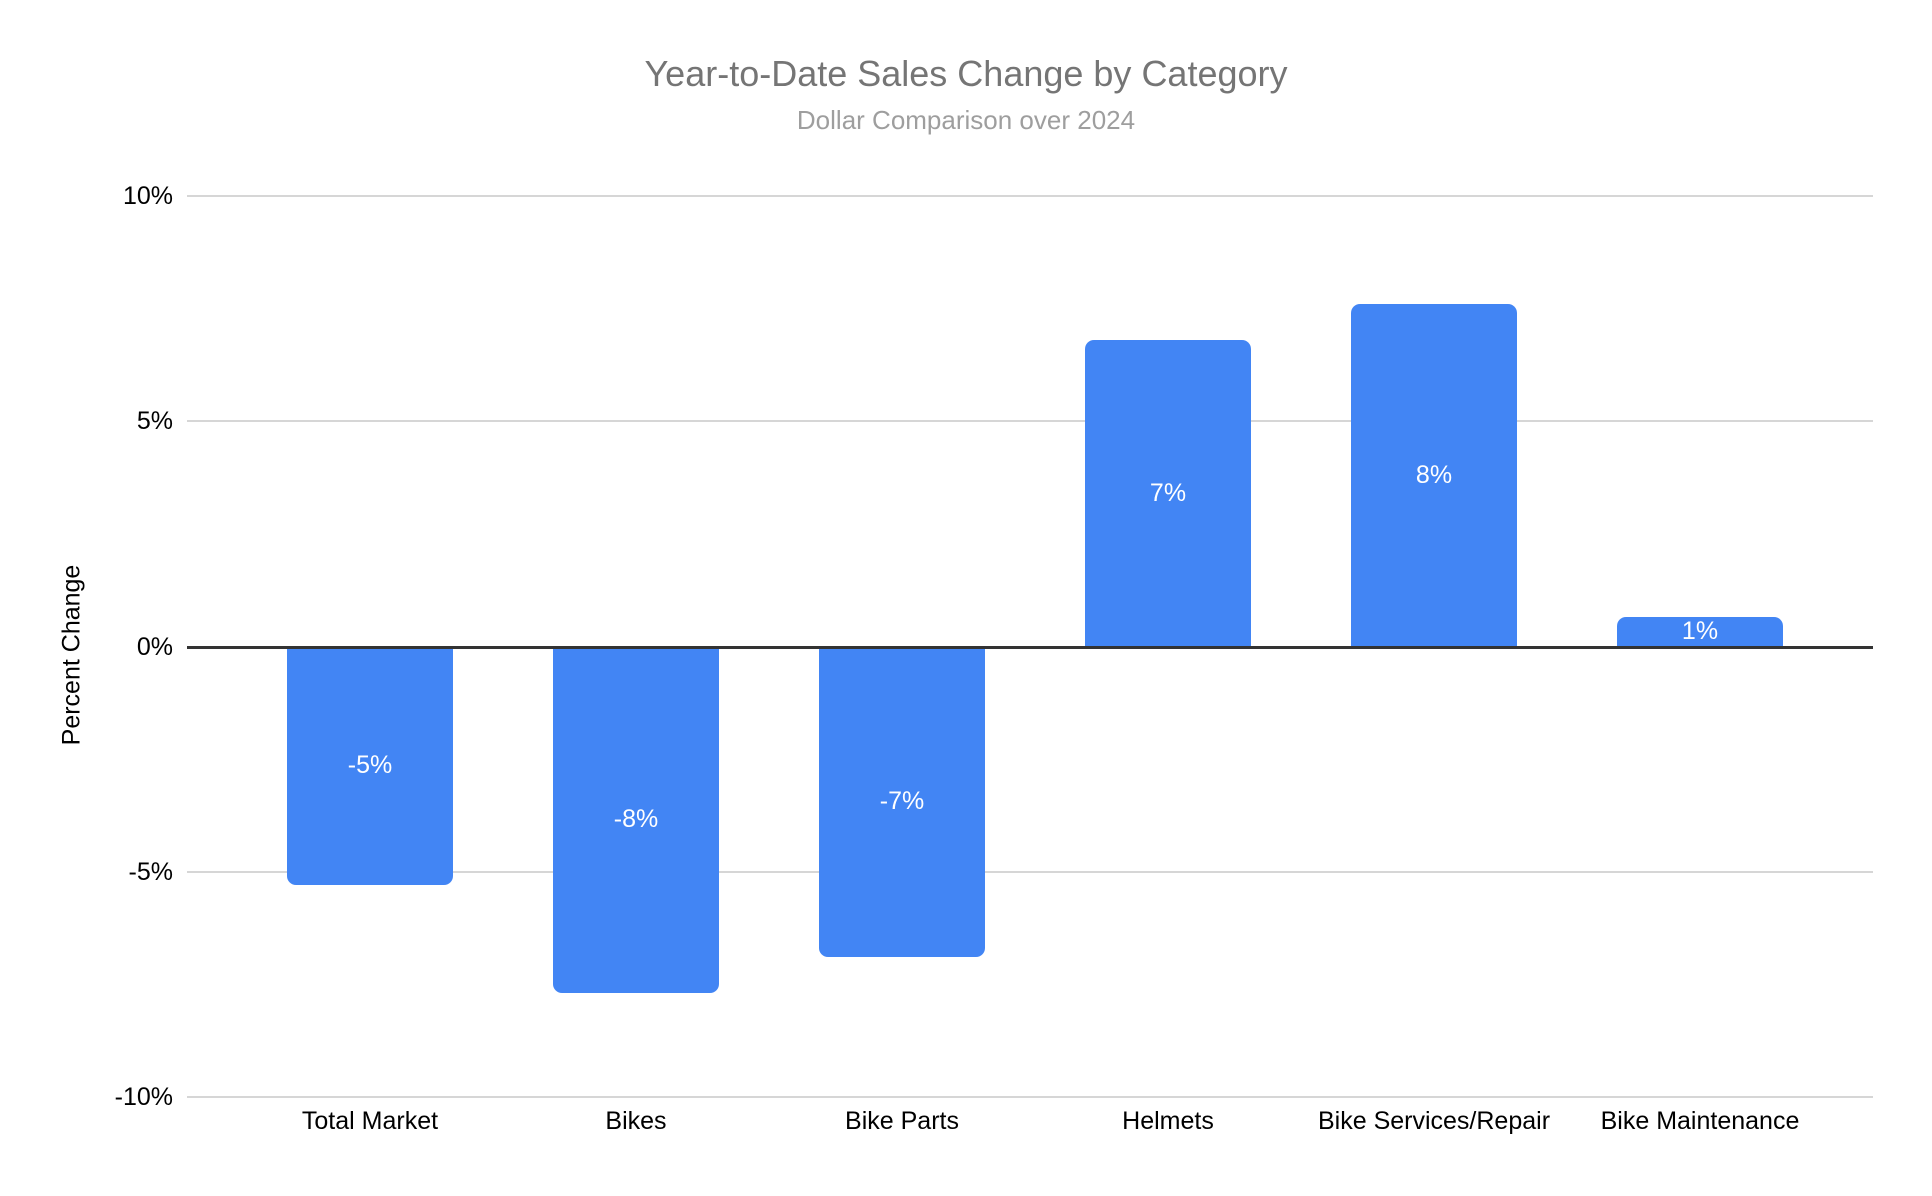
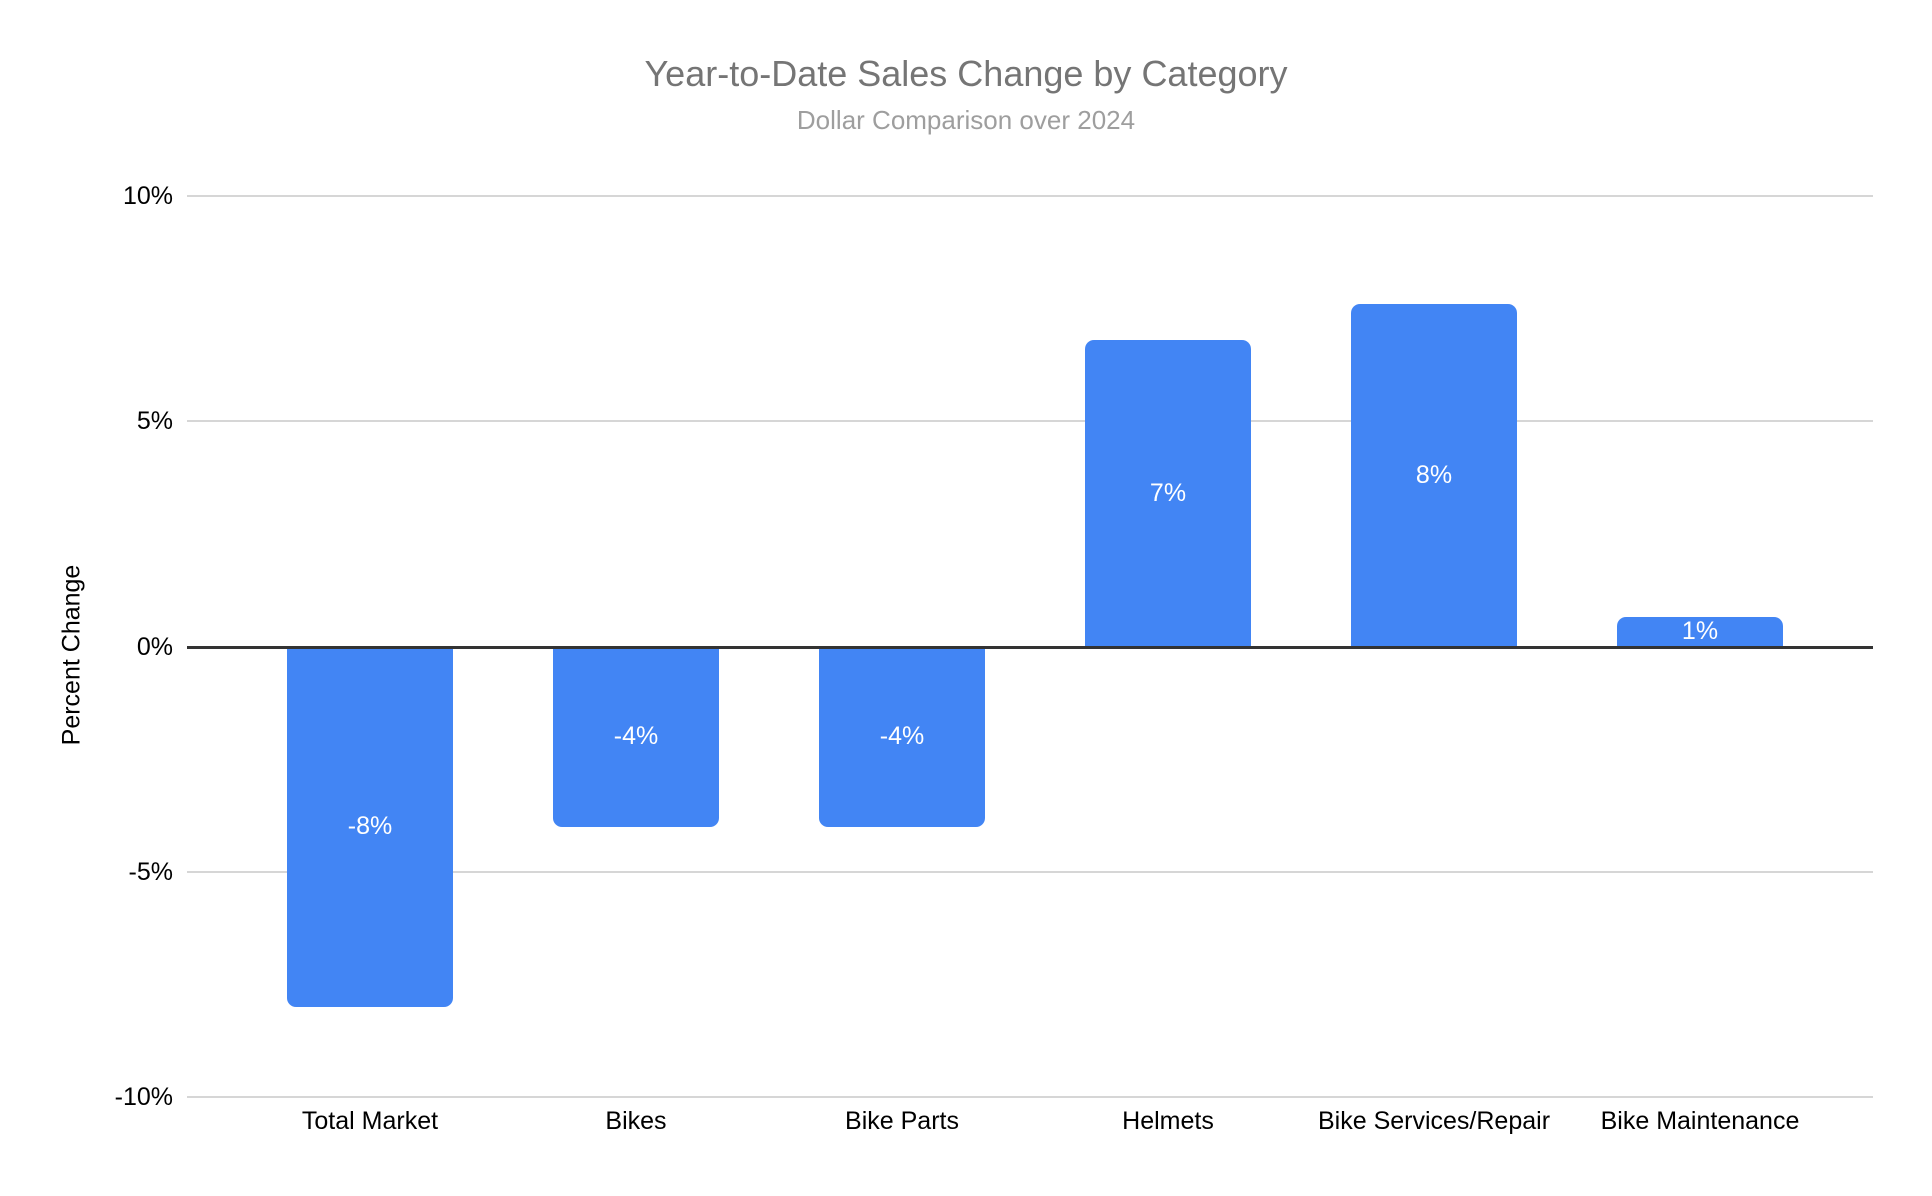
Total Market: -5% -> -8%
Bikes: -8% -> -4%
Bike Parts: -7% -> -4%
